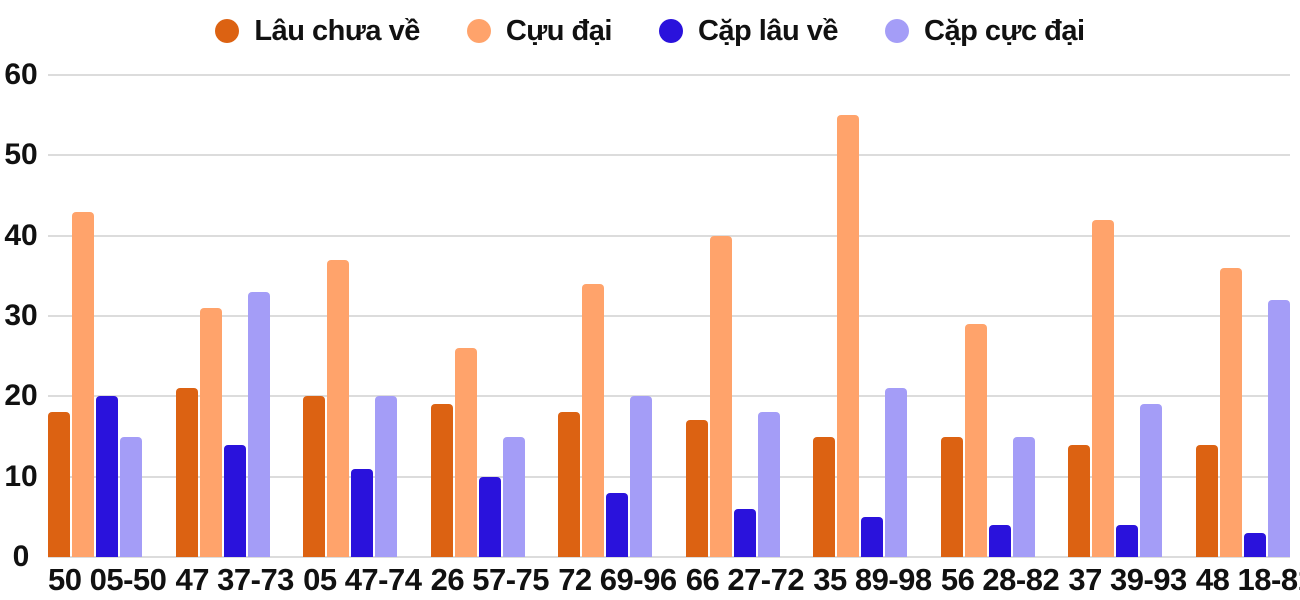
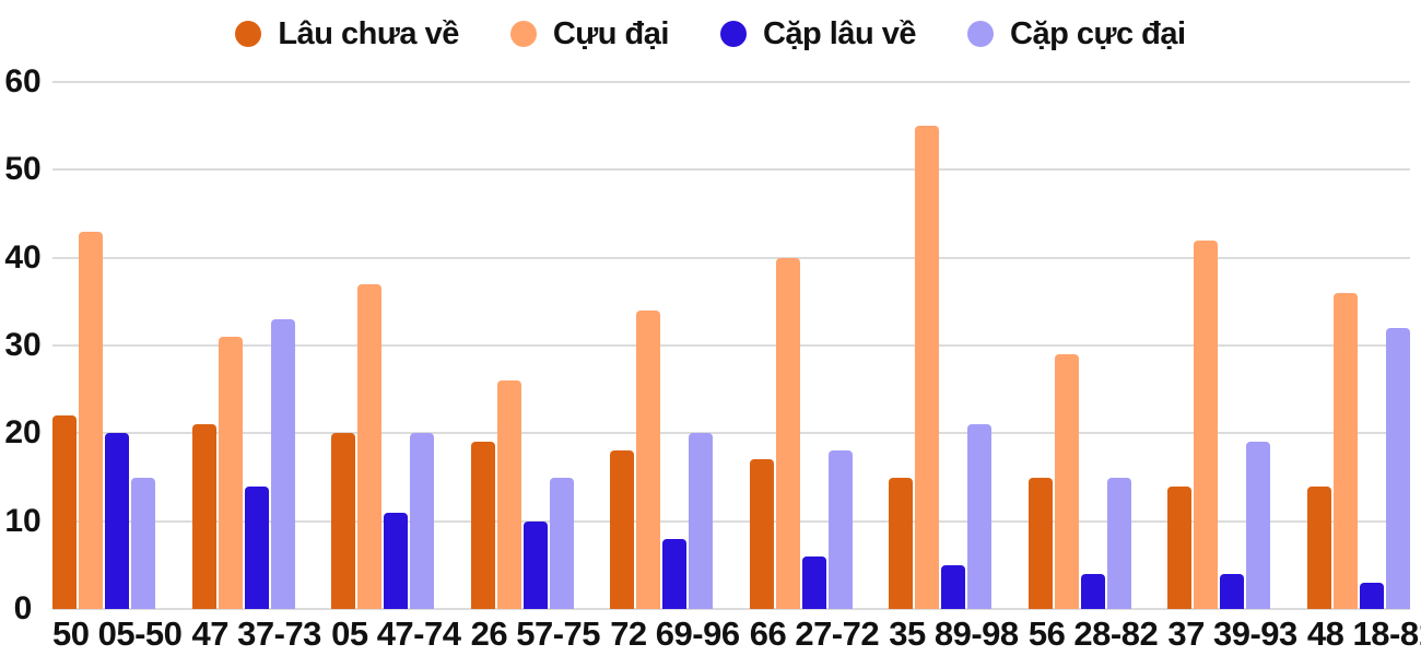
Lâu chưa về/50 05-50: 18 -> 22
